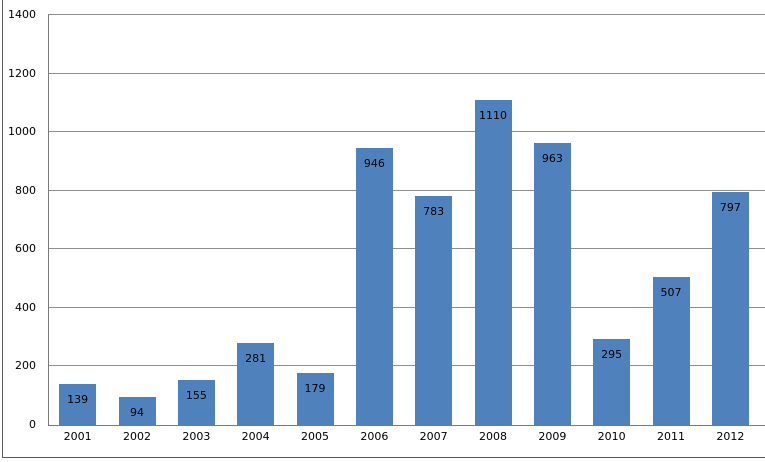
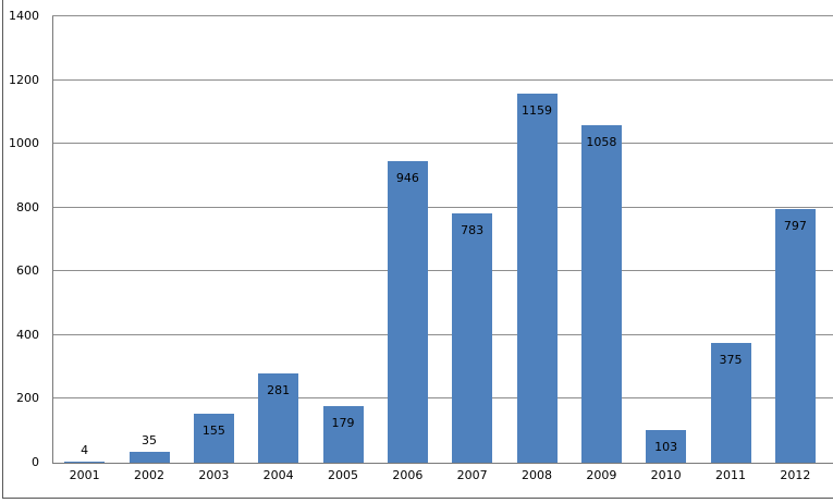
2001: 139 -> 4
2002: 94 -> 35
2008: 1110 -> 1159
2009: 963 -> 1058
2010: 295 -> 103
2011: 507 -> 375
